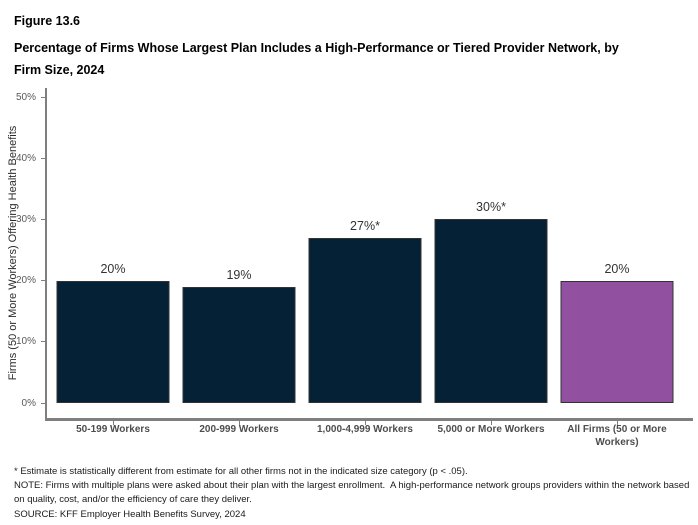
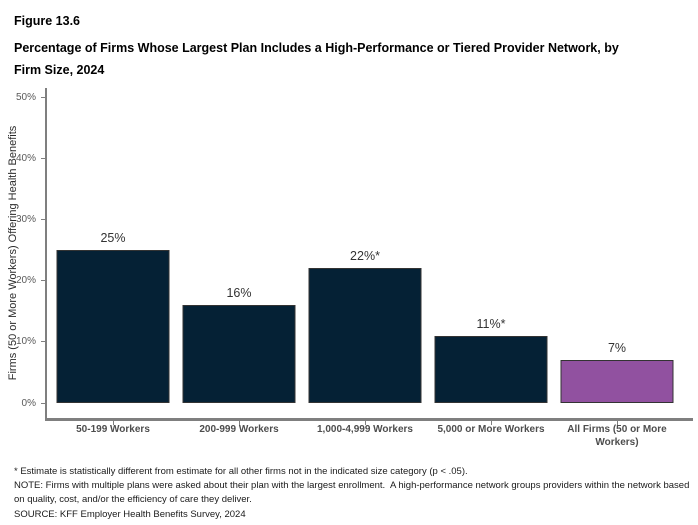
50-199 Workers: 20% -> 25%
200-999 Workers: 19% -> 16%
1,000-4,999 Workers: 27 -> 22
5,000 or More Workers: 30 -> 11
All Firms (50 or More Workers): 20% -> 7%
